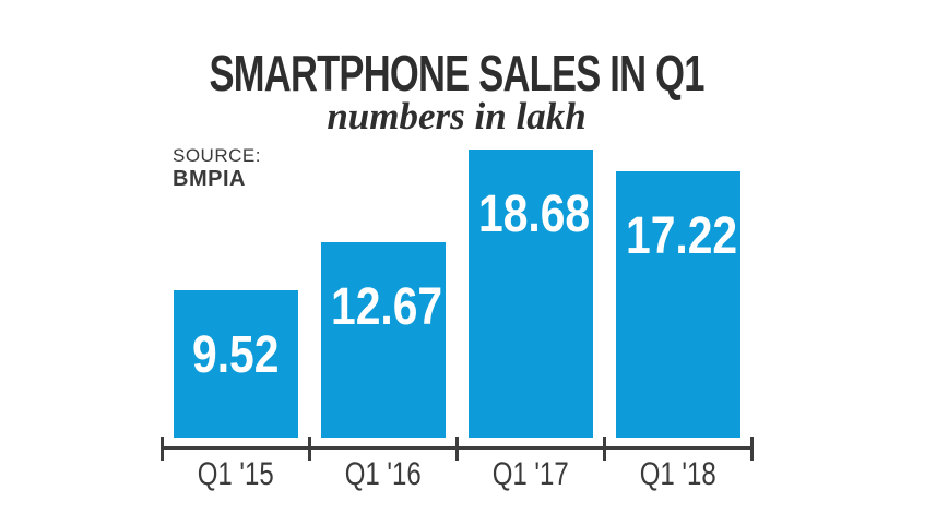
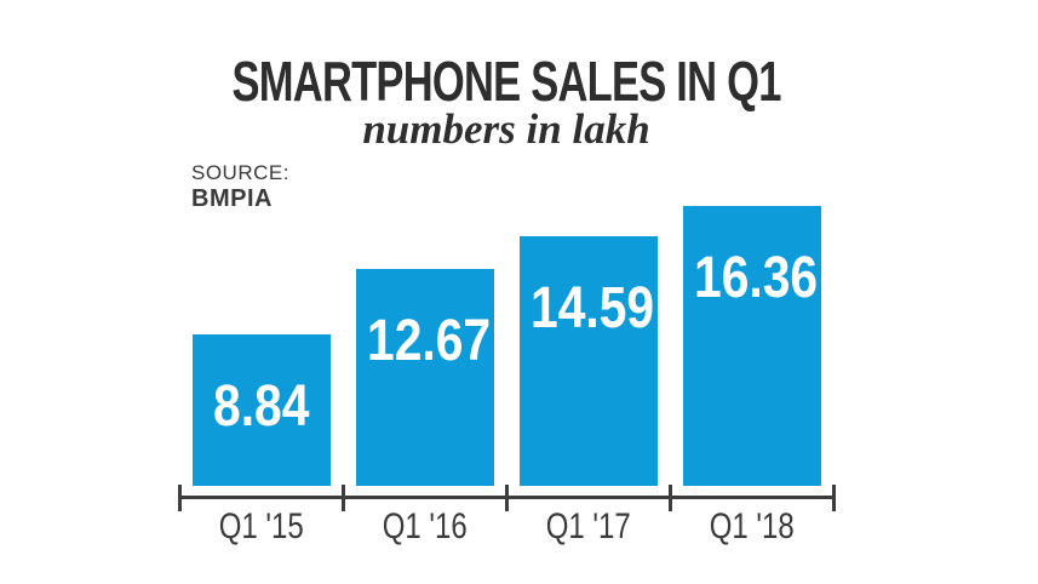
Q1 '15: 9.52 -> 8.84
Q1 '17: 18.68 -> 14.59
Q1 '18: 17.22 -> 16.36
